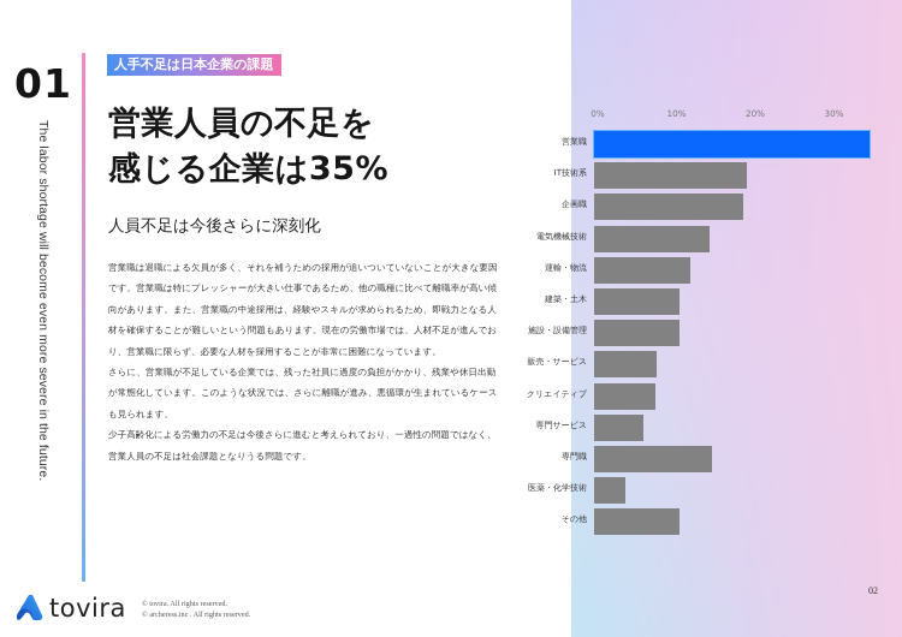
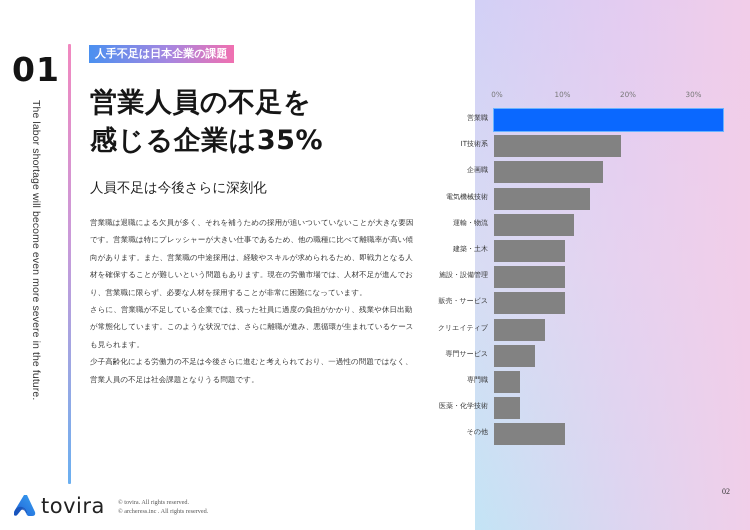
企画職: 19% -> 17%
販売・サービス: 8% -> 11%
専門職: 15% -> 4%
